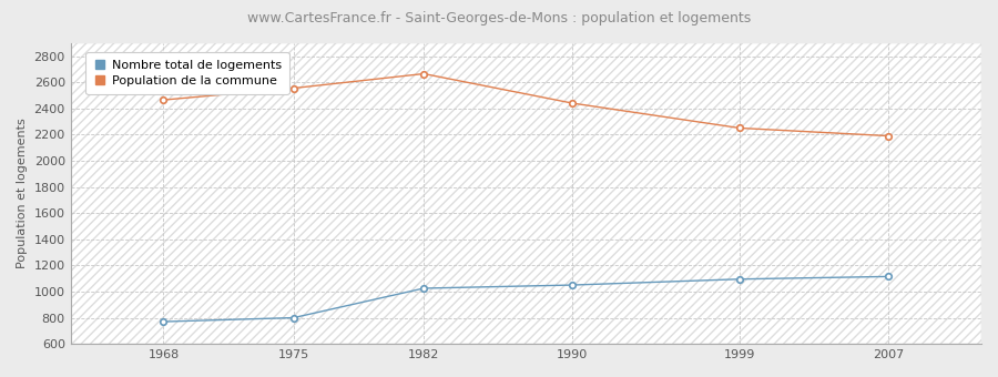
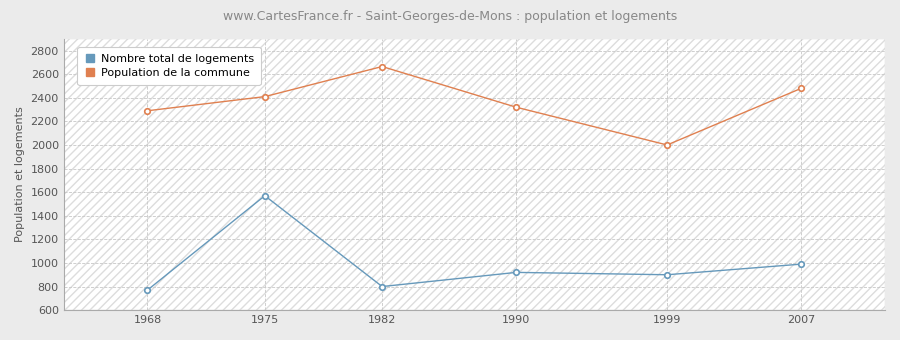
Population de la commune/1968: 2460 -> 2290
Nombre total de logements/1975: 800 -> 1570
Population de la commune/1975: 2560 -> 2410
Nombre total de logements/1982: 1020 -> 800
Nombre total de logements/1990: 1050 -> 920
Population de la commune/1990: 2440 -> 2320
Nombre total de logements/1999: 1100 -> 900
Population de la commune/1999: 2250 -> 2000
Nombre total de logements/2007: 1120 -> 990
Population de la commune/2007: 2190 -> 2480
